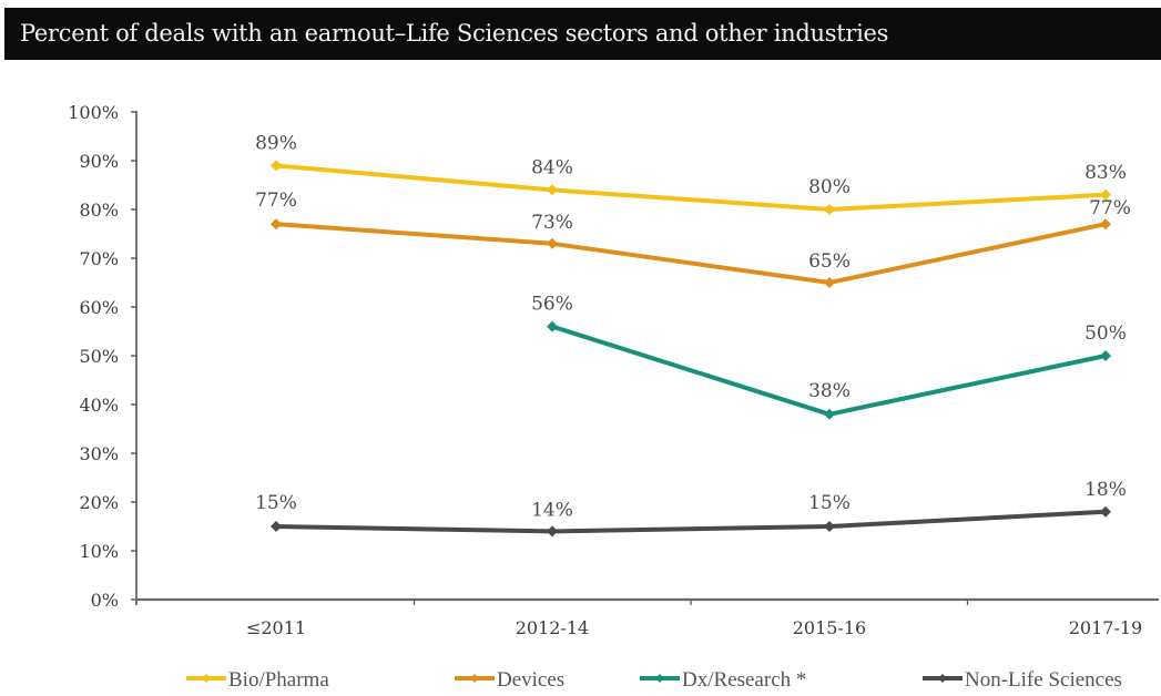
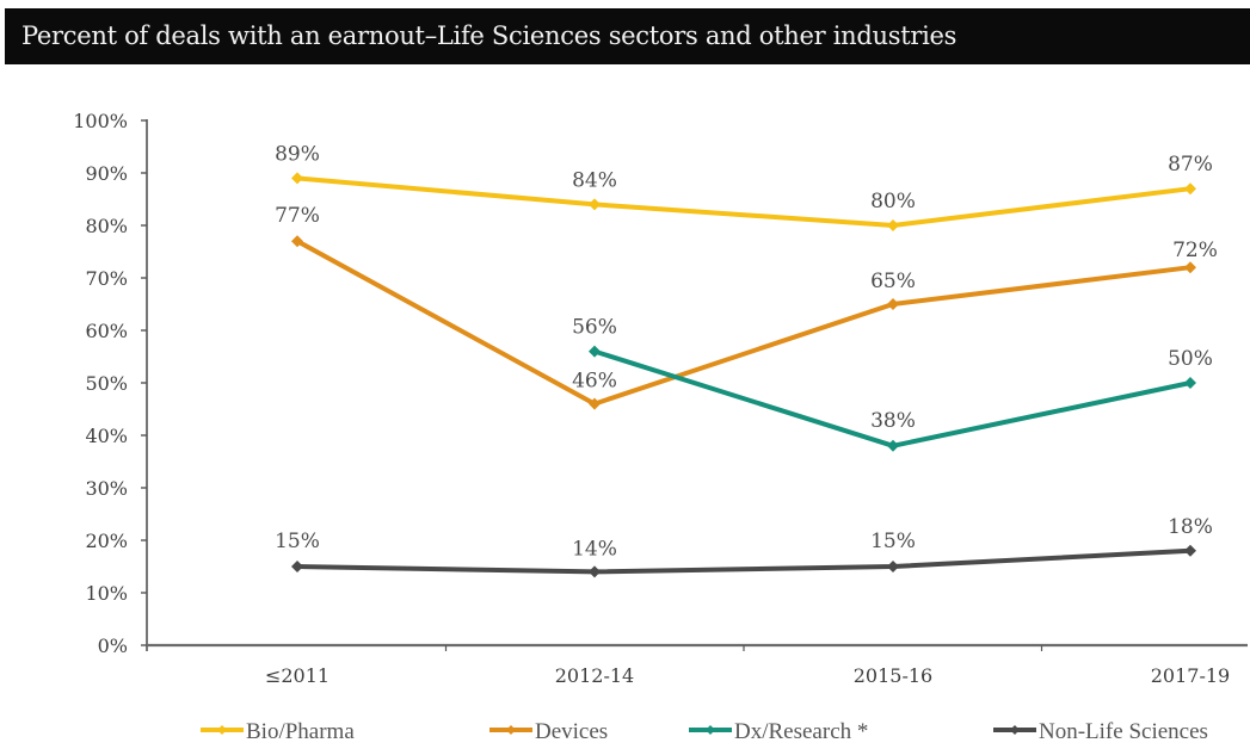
Devices/2012-14: 73% -> 46%
Bio/Pharma/2017-19: 83% -> 87%
Devices/2017-19: 77% -> 72%
